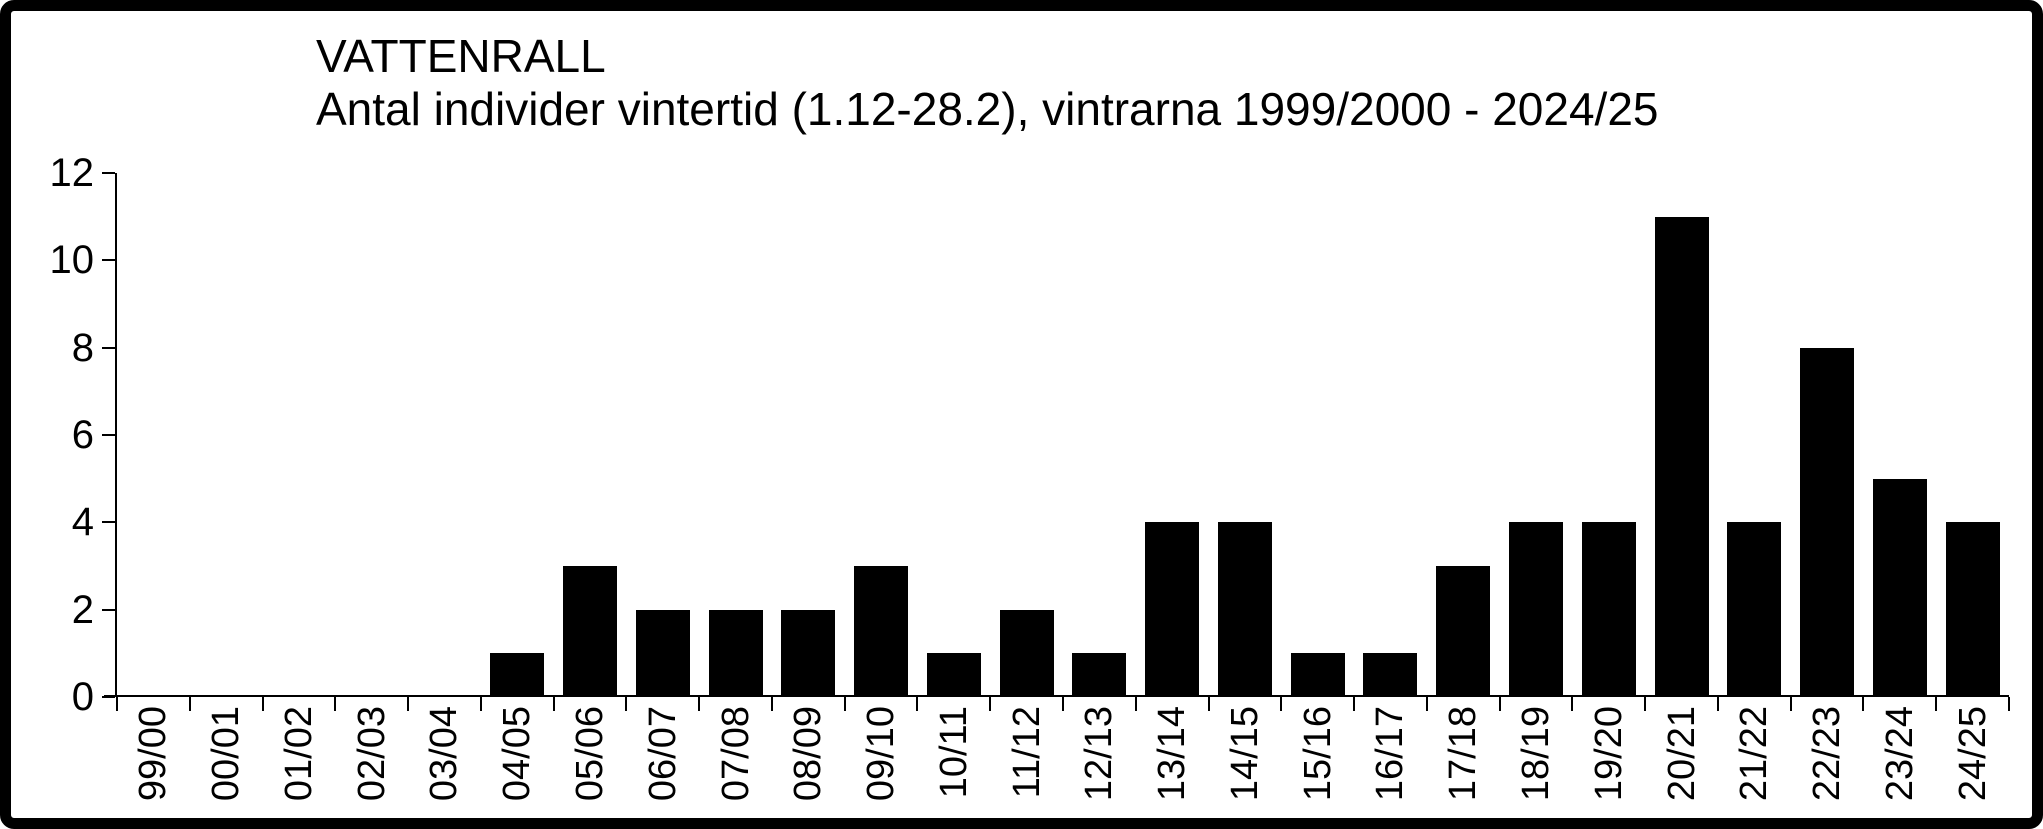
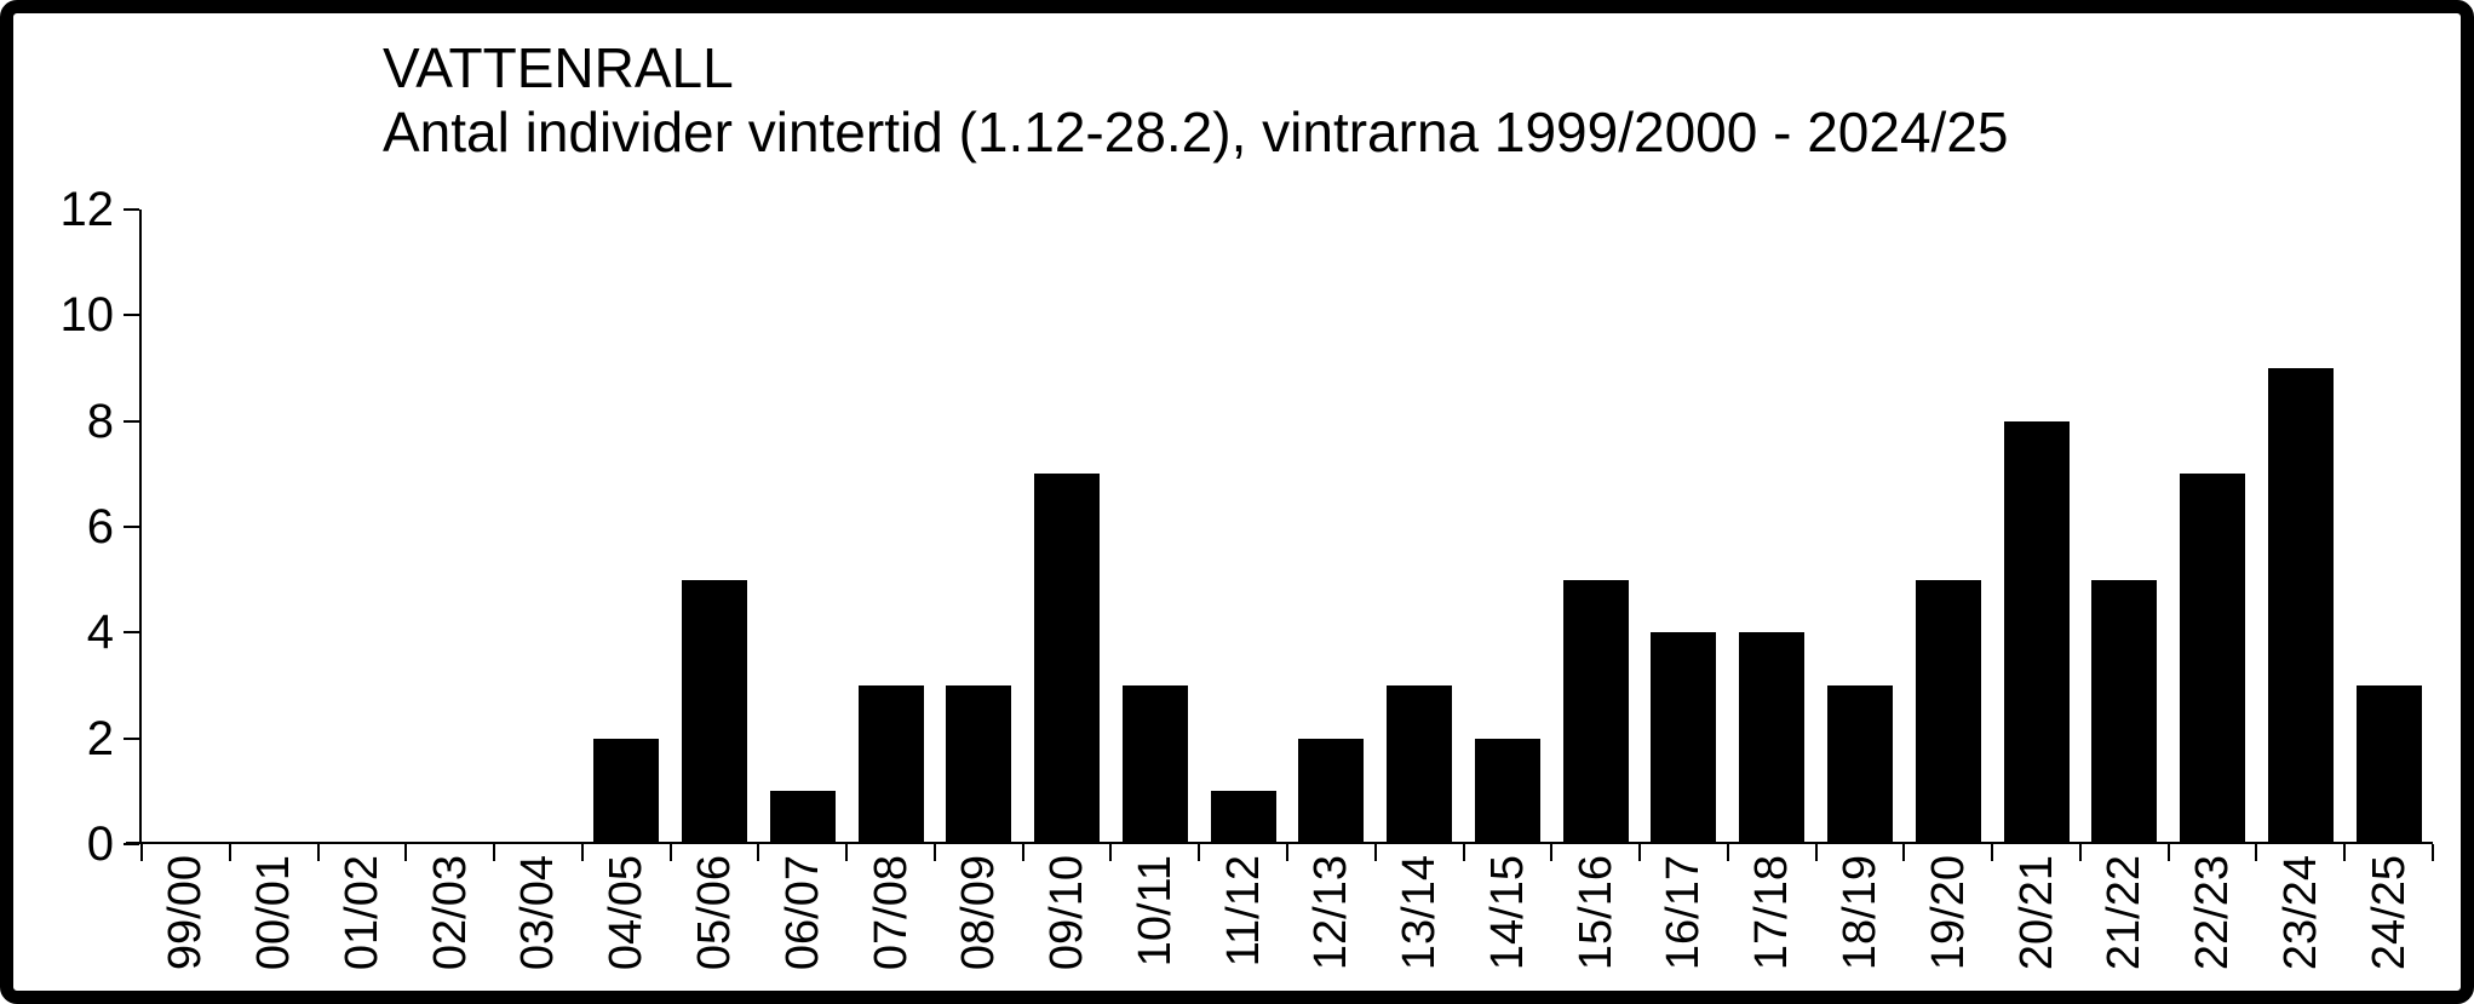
04/05: 1 -> 2
05/06: 3 -> 5
06/07: 2 -> 1
07/08: 2 -> 3
08/09: 2 -> 3
09/10: 3 -> 7
10/11: 1 -> 3
11/12: 2 -> 1
12/13: 1 -> 2
13/14: 4 -> 3
14/15: 4 -> 2
15/16: 1 -> 5
16/17: 1 -> 4
17/18: 3 -> 4
18/19: 4 -> 3
19/20: 4 -> 5
20/21: 11 -> 8
21/22: 4 -> 5
22/23: 8 -> 7
23/24: 5 -> 9
24/25: 4 -> 3
